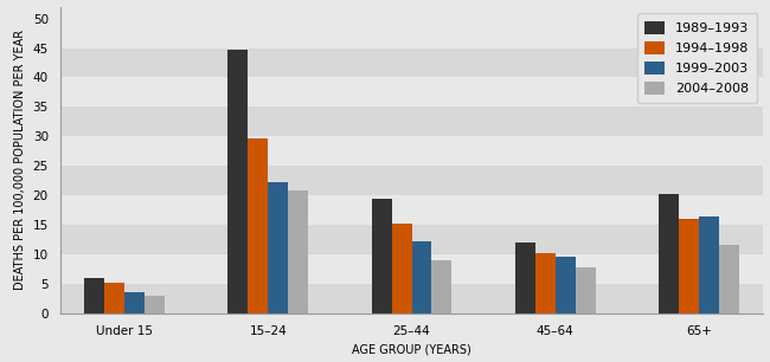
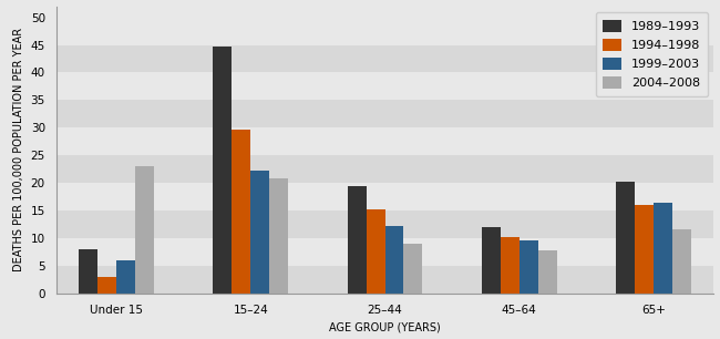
1989–1993/Under 15: 6.0 -> 8.0
1994–1998/Under 15: 5.3 -> 3.0
1999–2003/Under 15: 3.7 -> 6.0
2004–2008/Under 15: 3.0 -> 23.0
